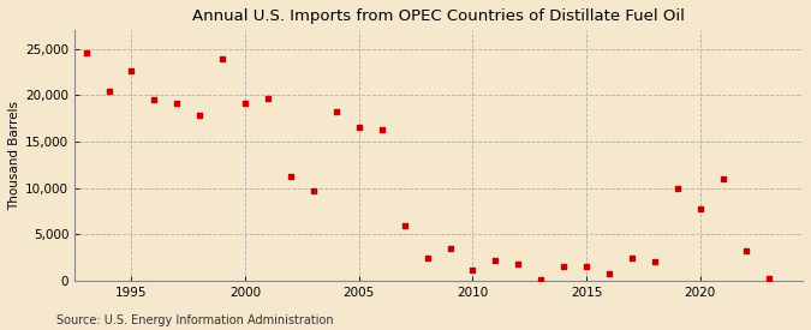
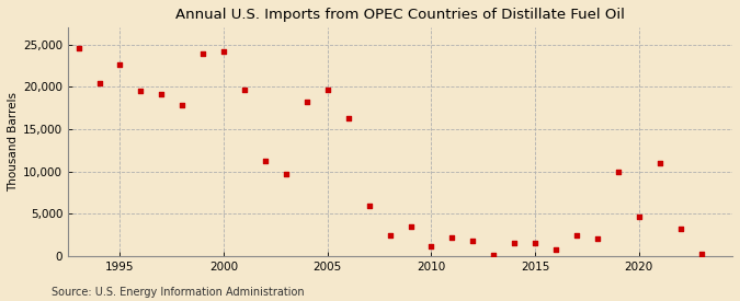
2000: 19,200 -> 24,200
2005: 16,600 -> 19,600
2020: 7,800 -> 4,600
